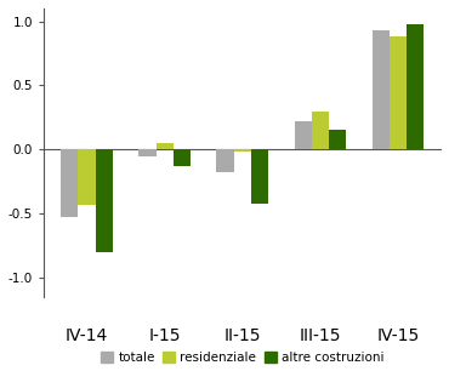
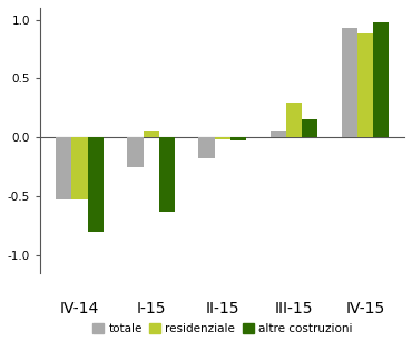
residenziale/IV-14: -0.43 -> -0.53
totale/I-15: -0.05 -> -0.25
altre costruzioni/I-15: -0.13 -> -0.63
altre costruzioni/II-15: -0.42 -> -0.03
totale/III-15: 0.22 -> 0.05
